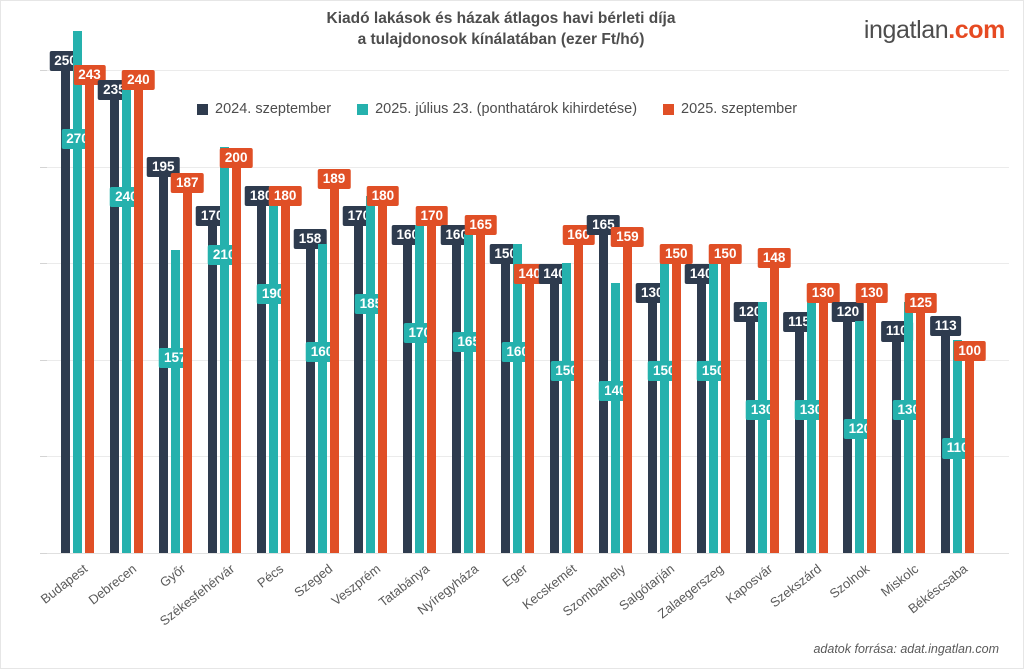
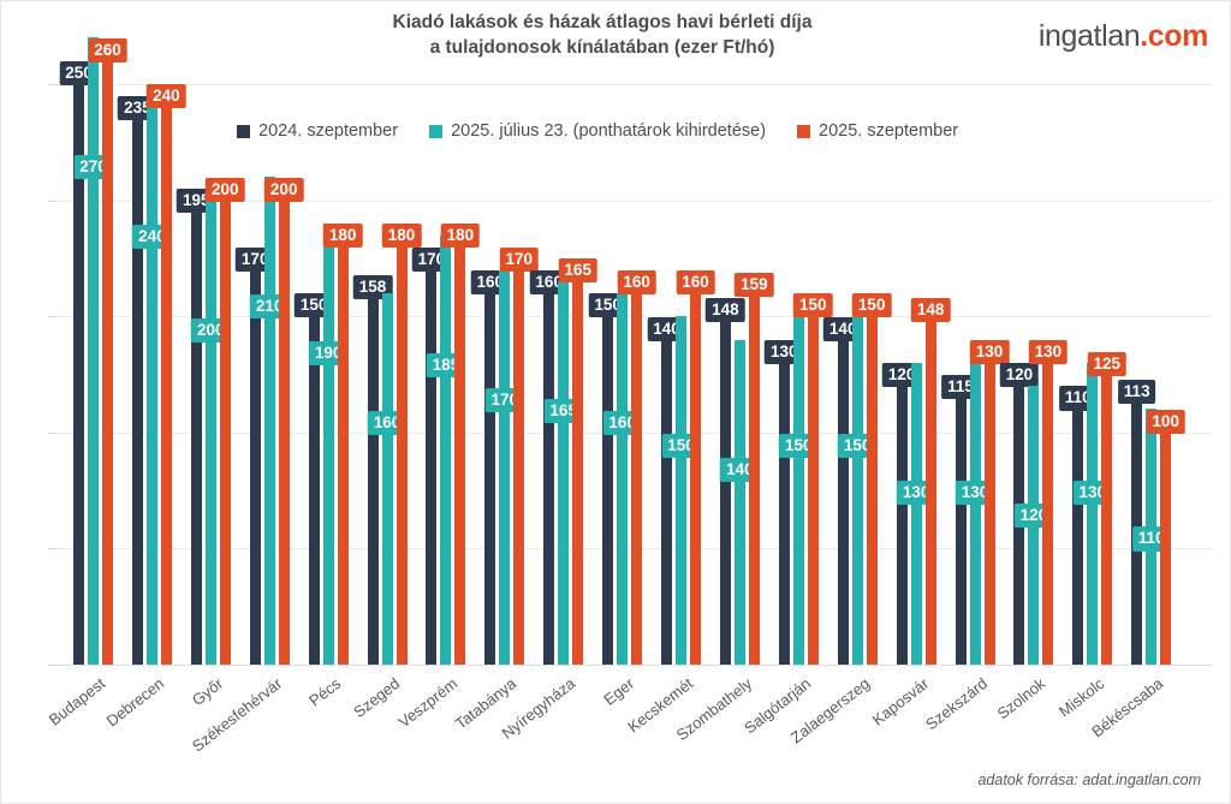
2025. szeptember/Budapest: 243 -> 260
2025. július 23. (ponthatárok kihirdetése)/Győr: 157 -> 200
2025. szeptember/Győr: 187 -> 200
2024. szeptember/Pécs: 180 -> 150
2025. szeptember/Szeged: 189 -> 180
2025. szeptember/Eger: 140 -> 160
2024. szeptember/Szombathely: 165 -> 148
